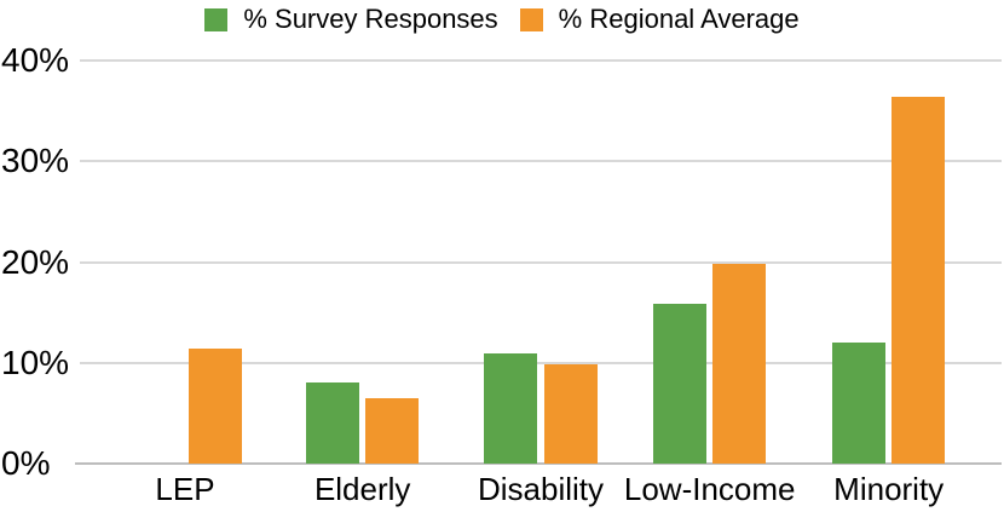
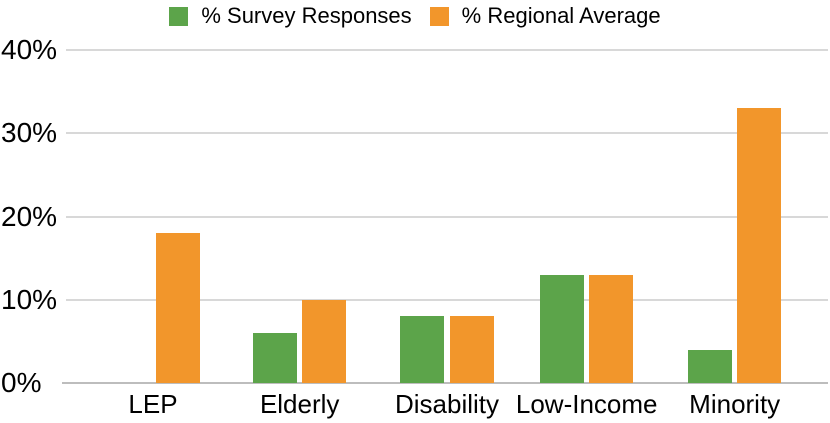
% Regional Average/LEP: 11% -> 18%
% Survey Responses/Elderly: 8% -> 6%
% Regional Average/Elderly: 6% -> 10%
% Survey Responses/Disability: 11% -> 8%
% Regional Average/Disability: 10% -> 8%
% Survey Responses/Low-Income: 16% -> 13%
% Regional Average/Low-Income: 20% -> 13%
% Survey Responses/Minority: 12% -> 4%
% Regional Average/Minority: 36% -> 33%
